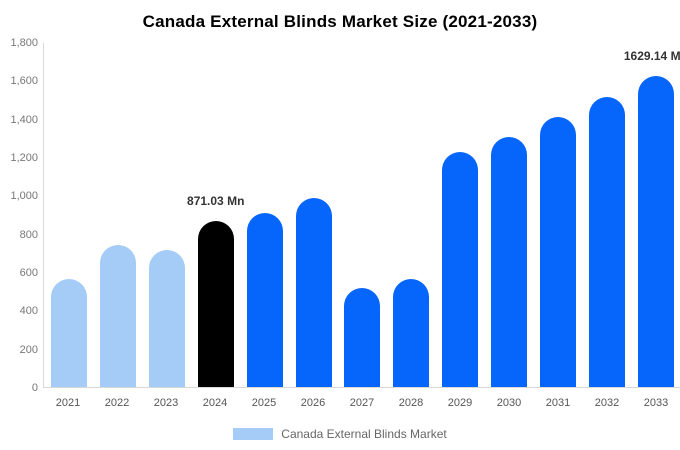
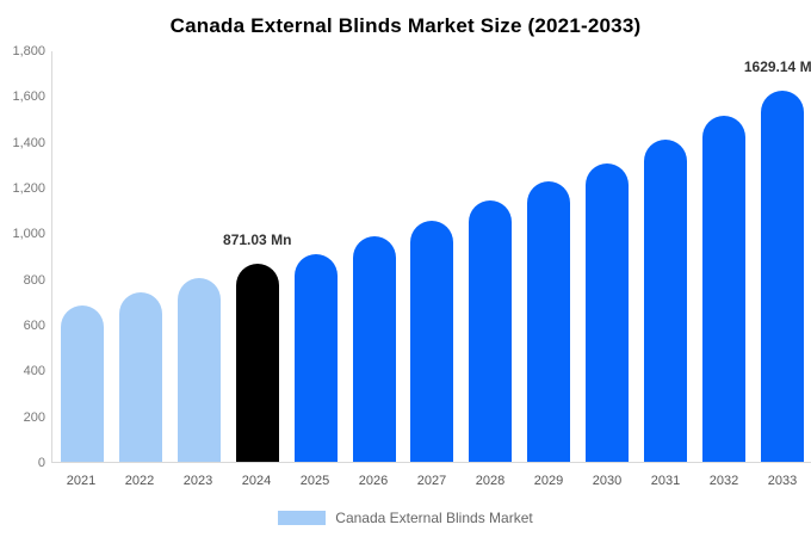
2021: 570 -> 690
2023: 720 -> 810
2027: 520 -> 1060
2028: 570 -> 1150
